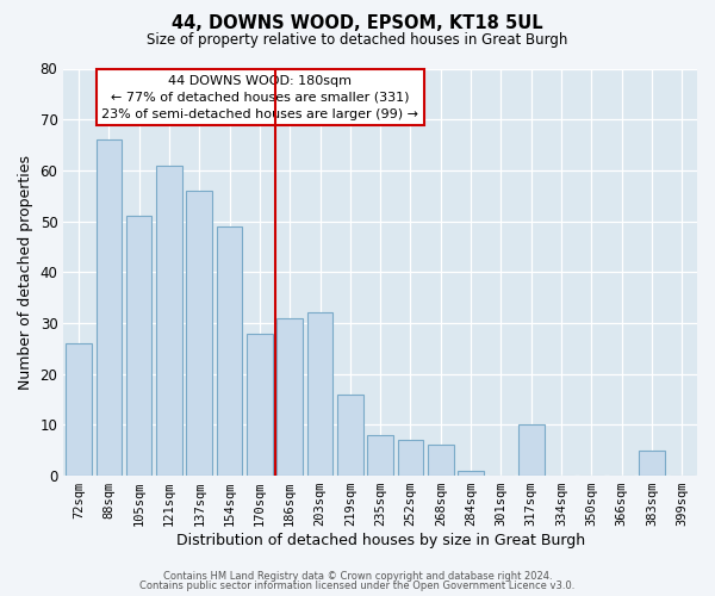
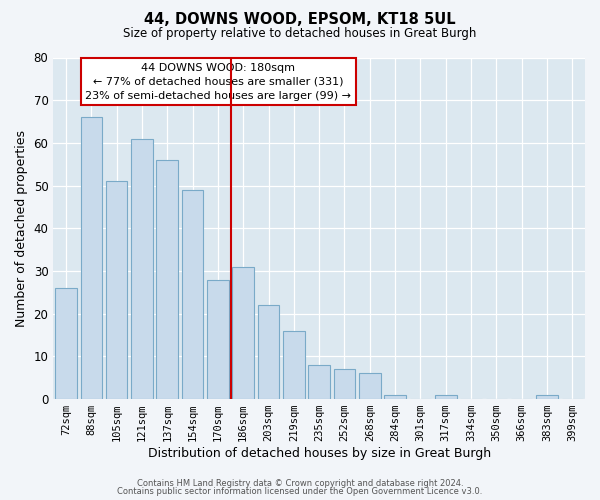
203sqm: 32 -> 22
317sqm: 10 -> 1
383sqm: 5 -> 1
